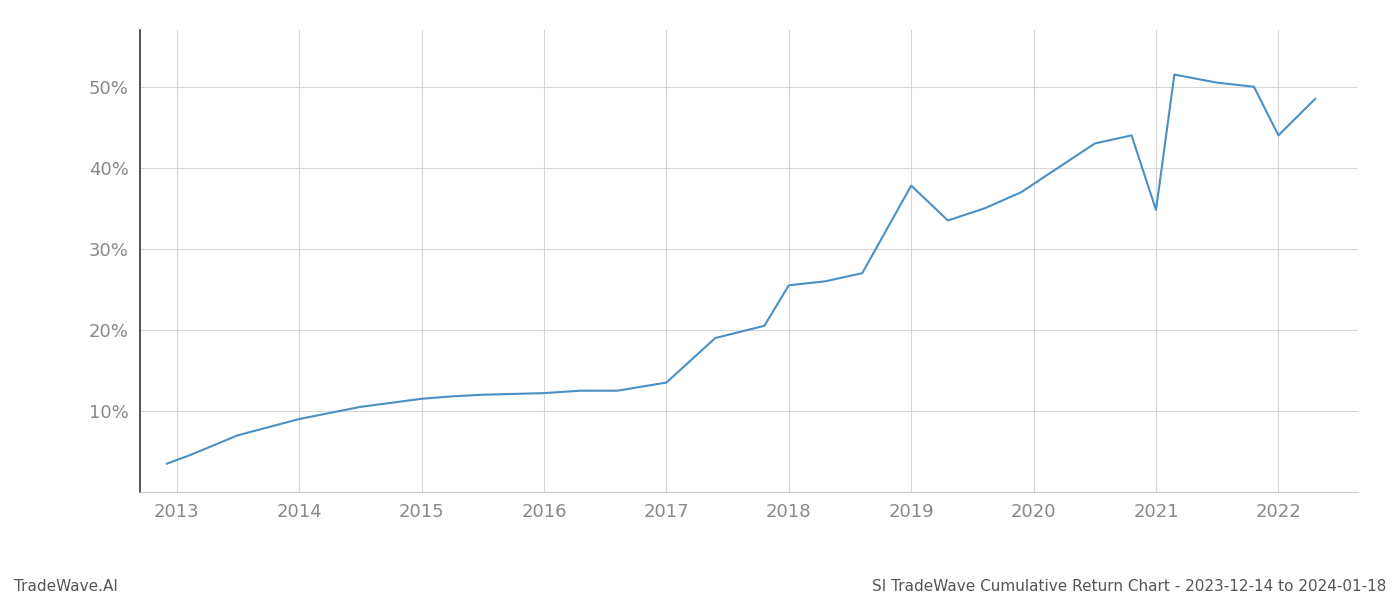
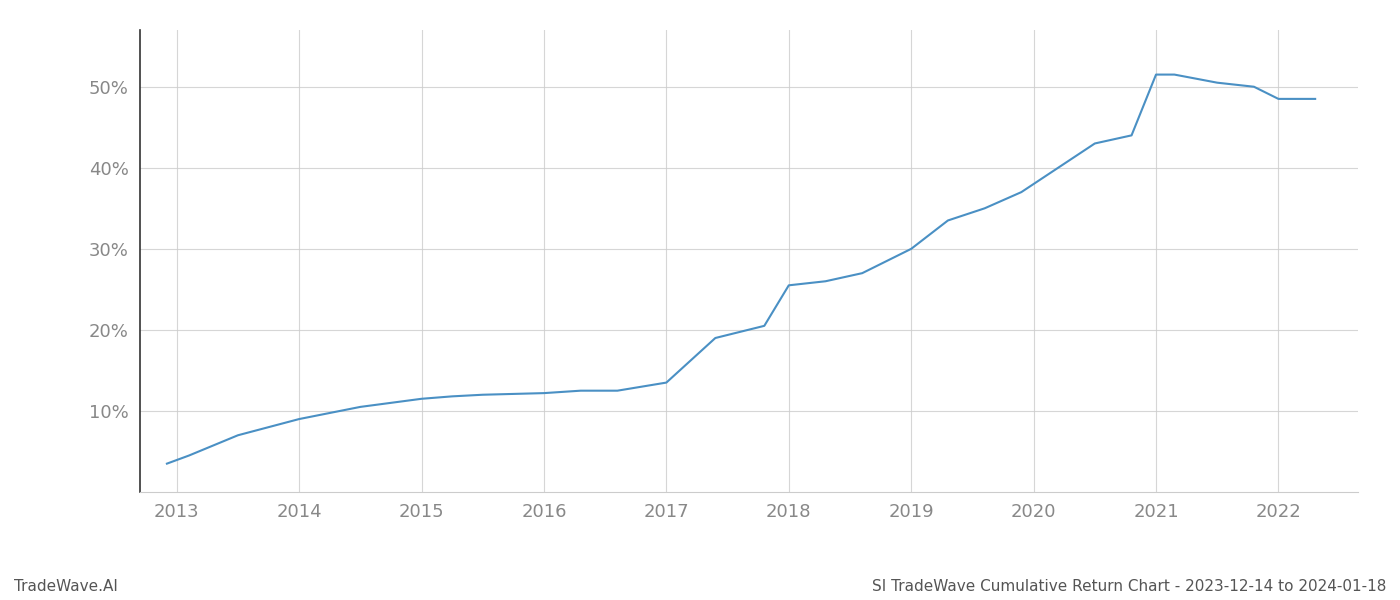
2019: 37.8% -> 30.0%
2021: 34.8% -> 51.5%
2022: 44.0% -> 48.5%
